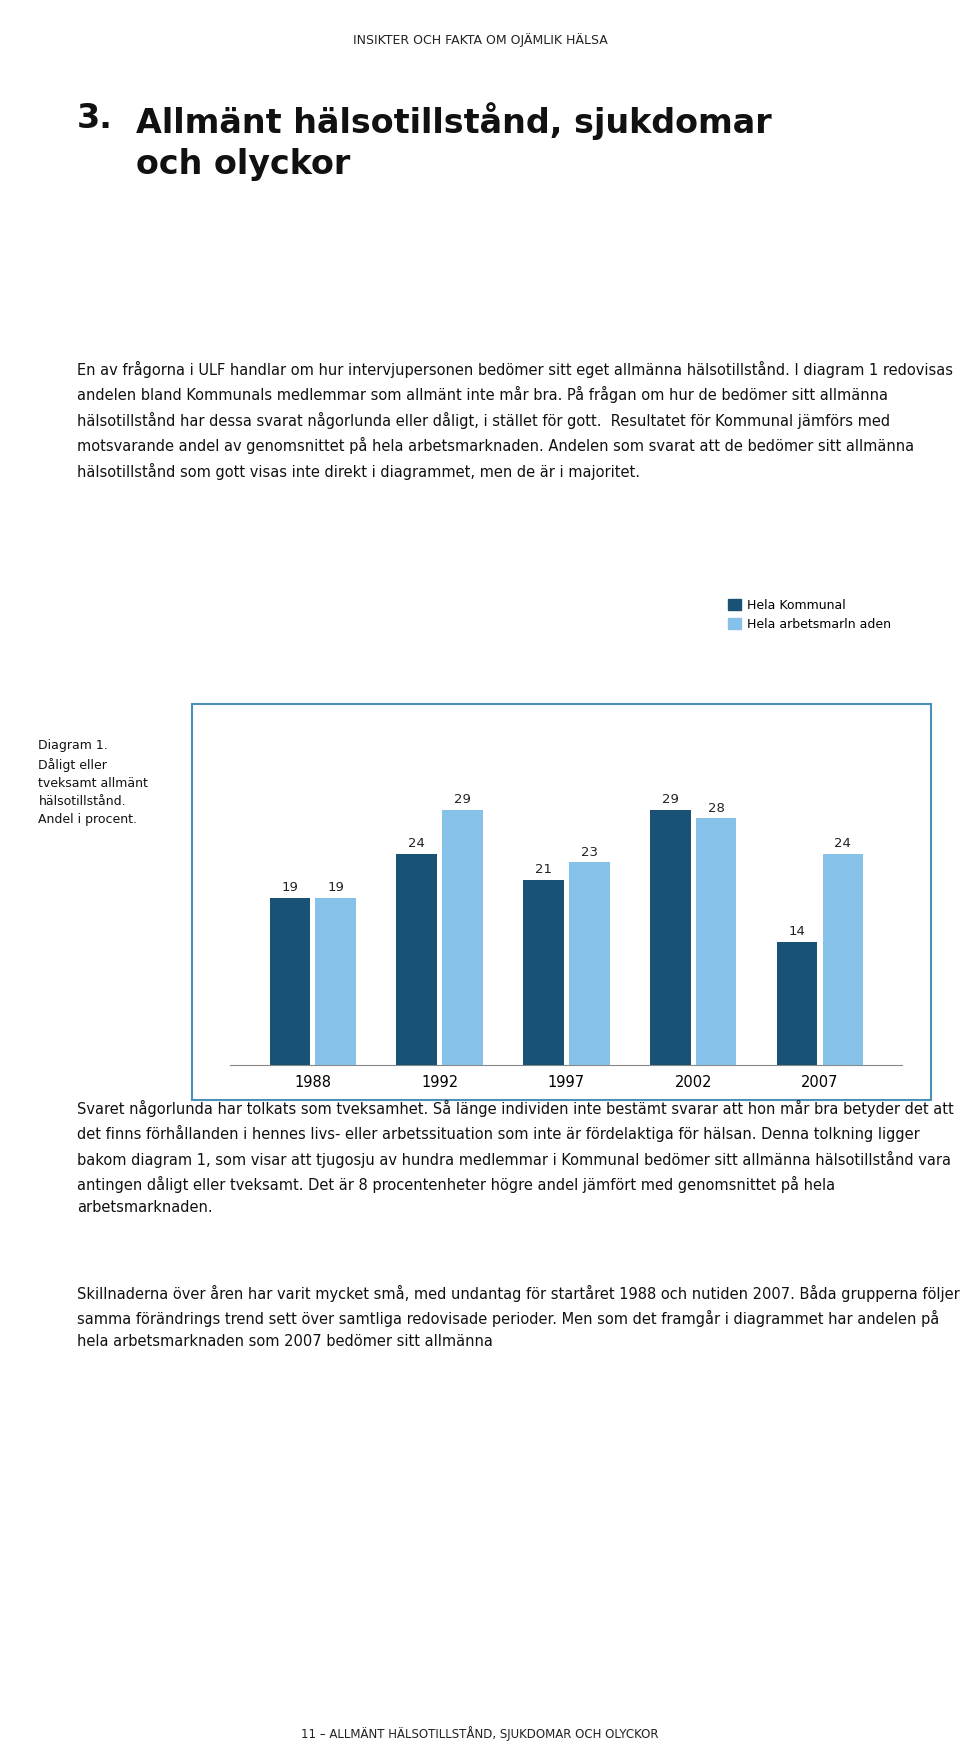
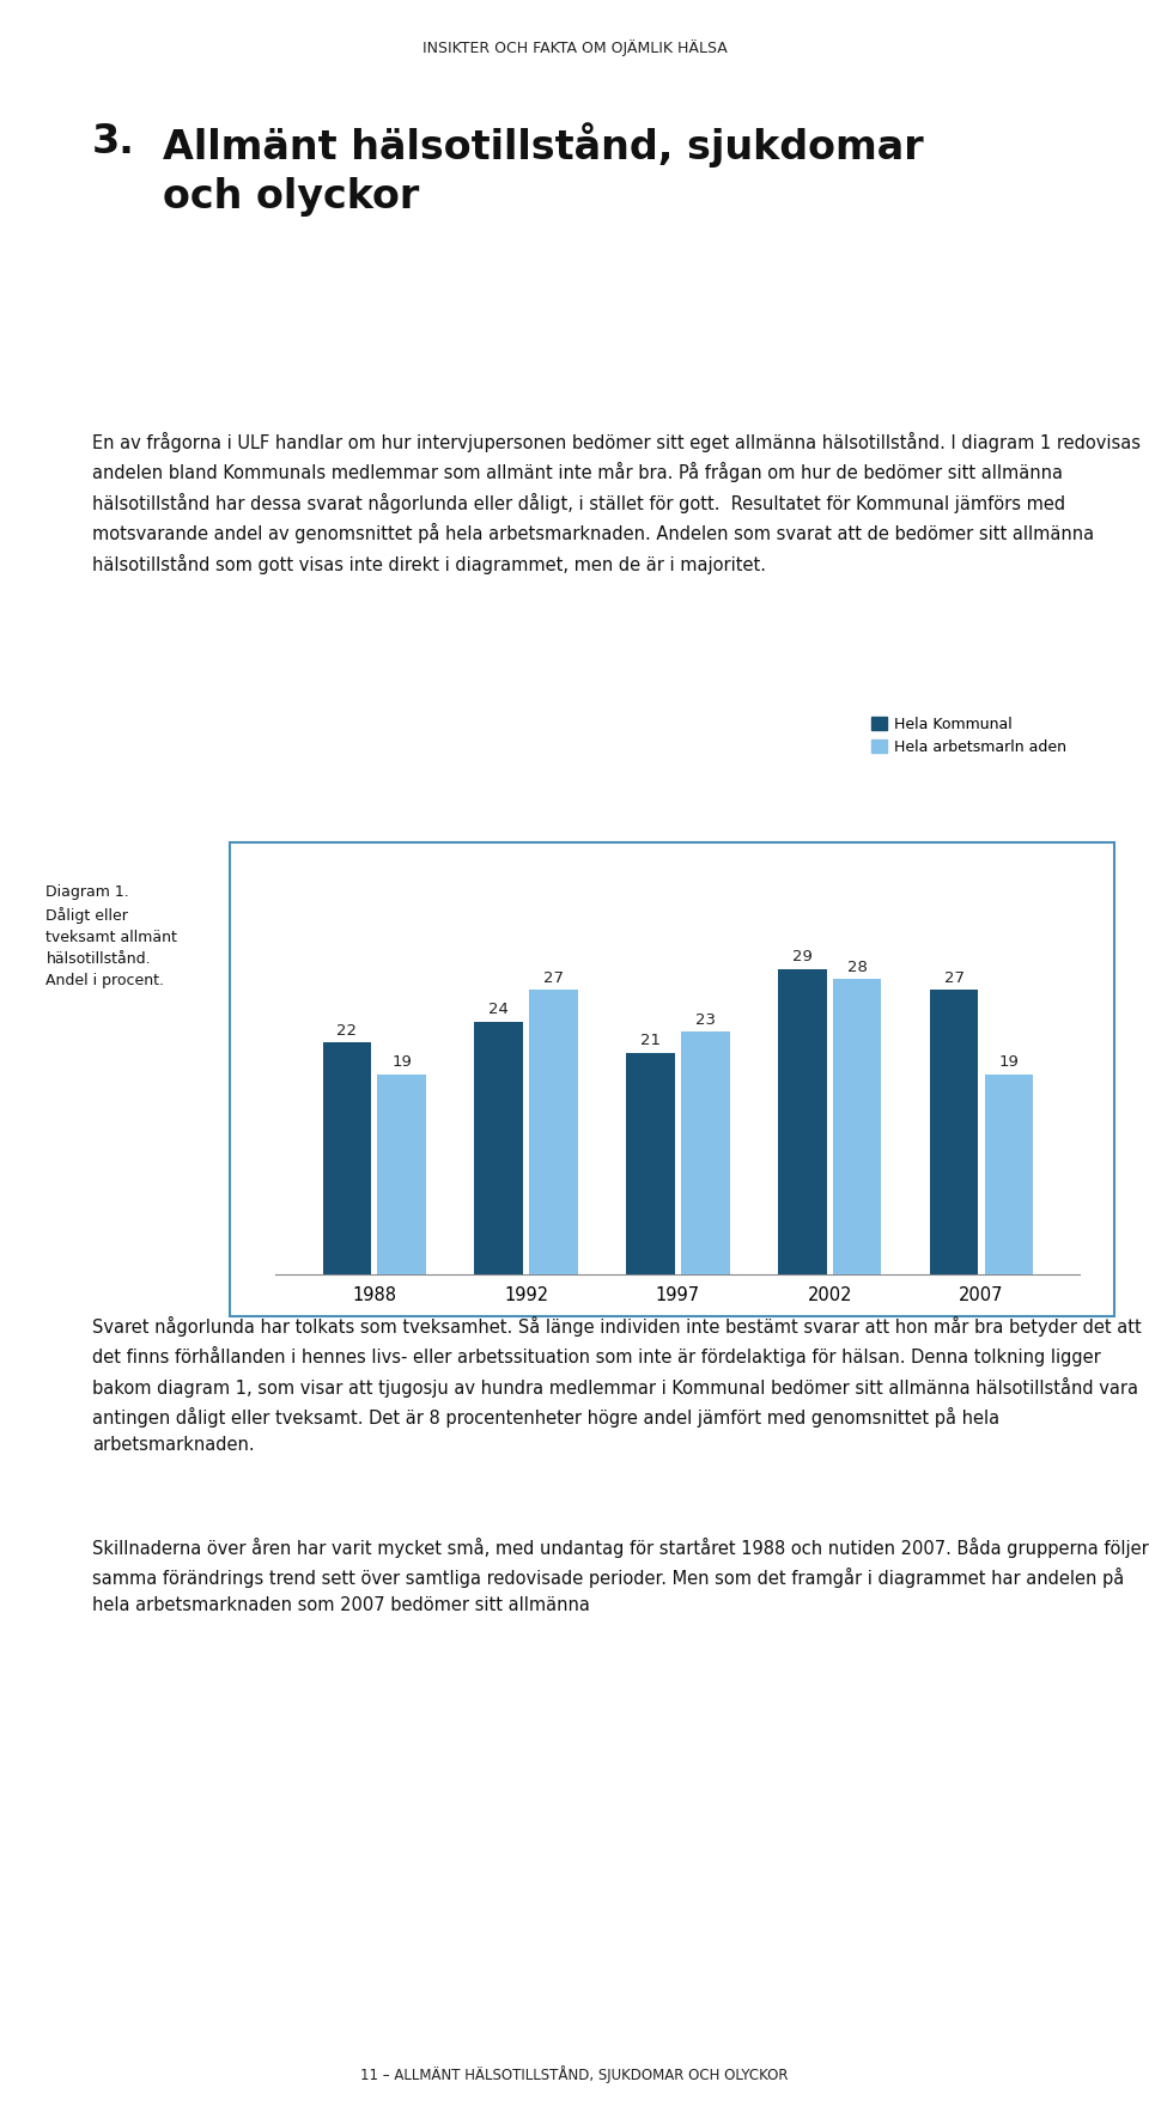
Hela Kommunal/1988: 19 -> 22
Hela arbetsmarln aden/1992: 29 -> 27
Hela Kommunal/2007: 14 -> 27
Hela arbetsmarln aden/2007: 24 -> 19
